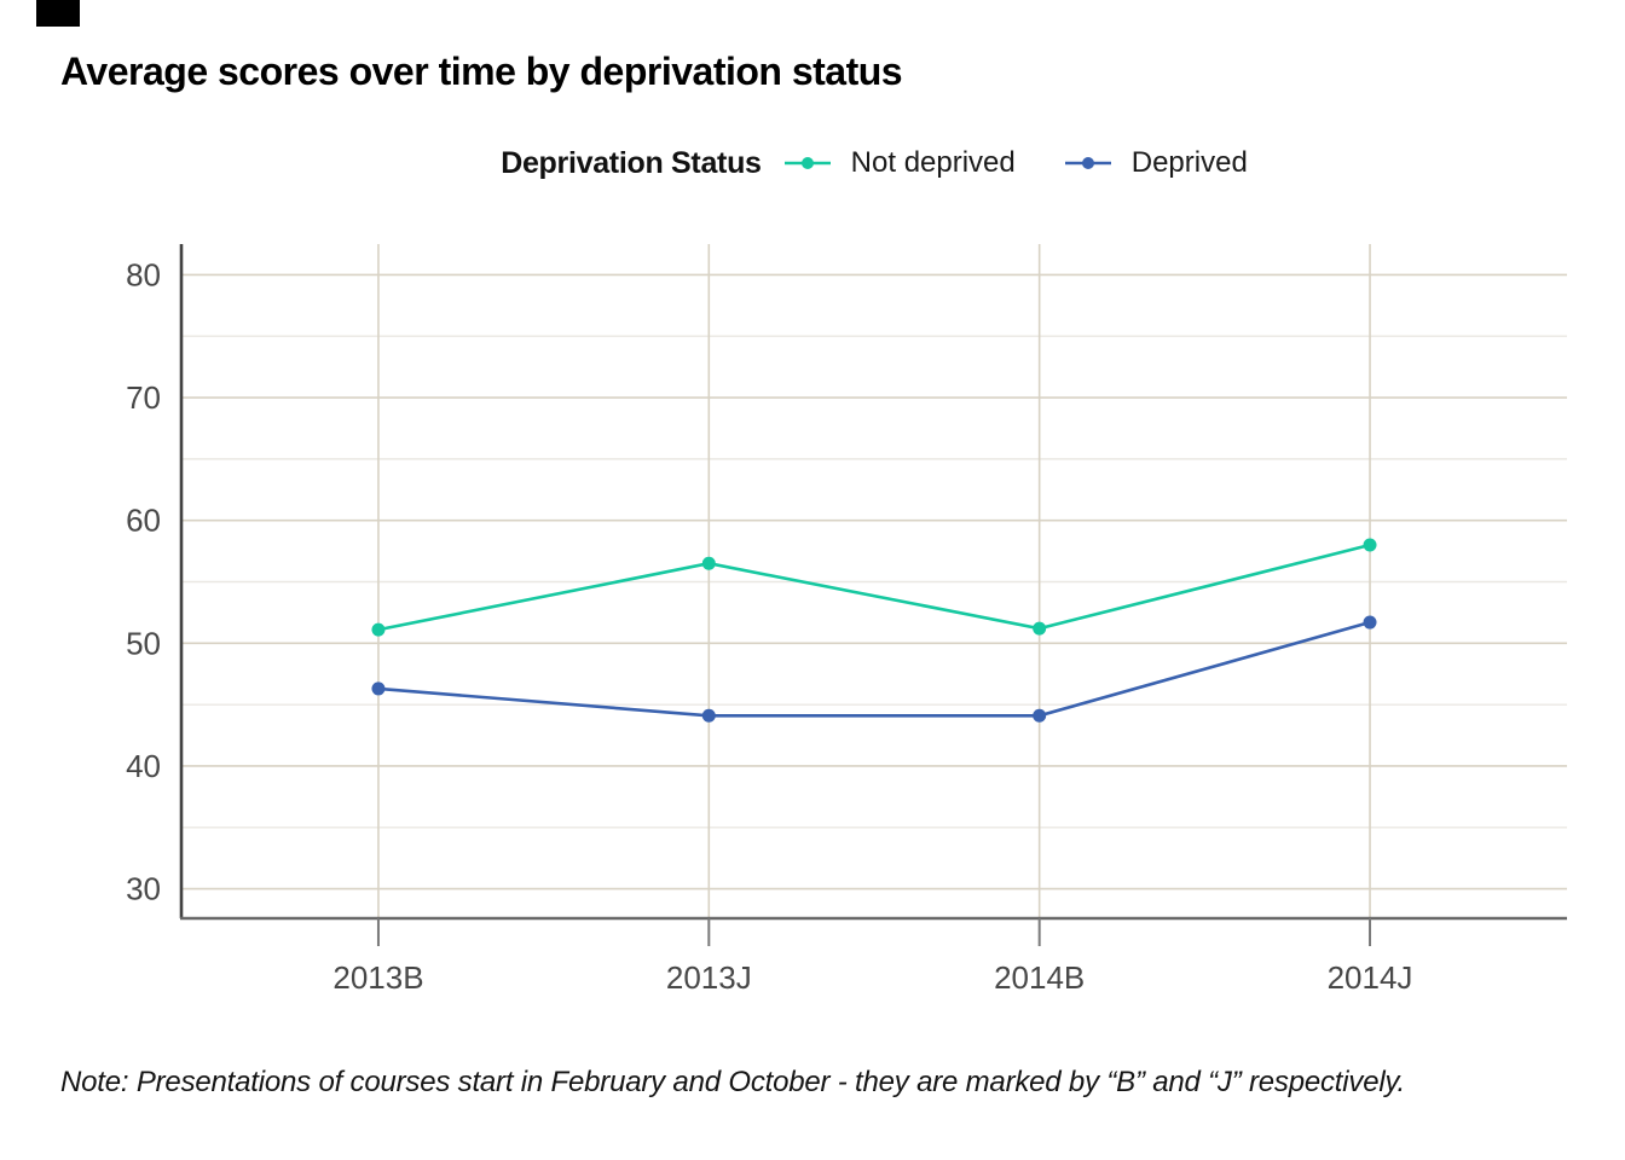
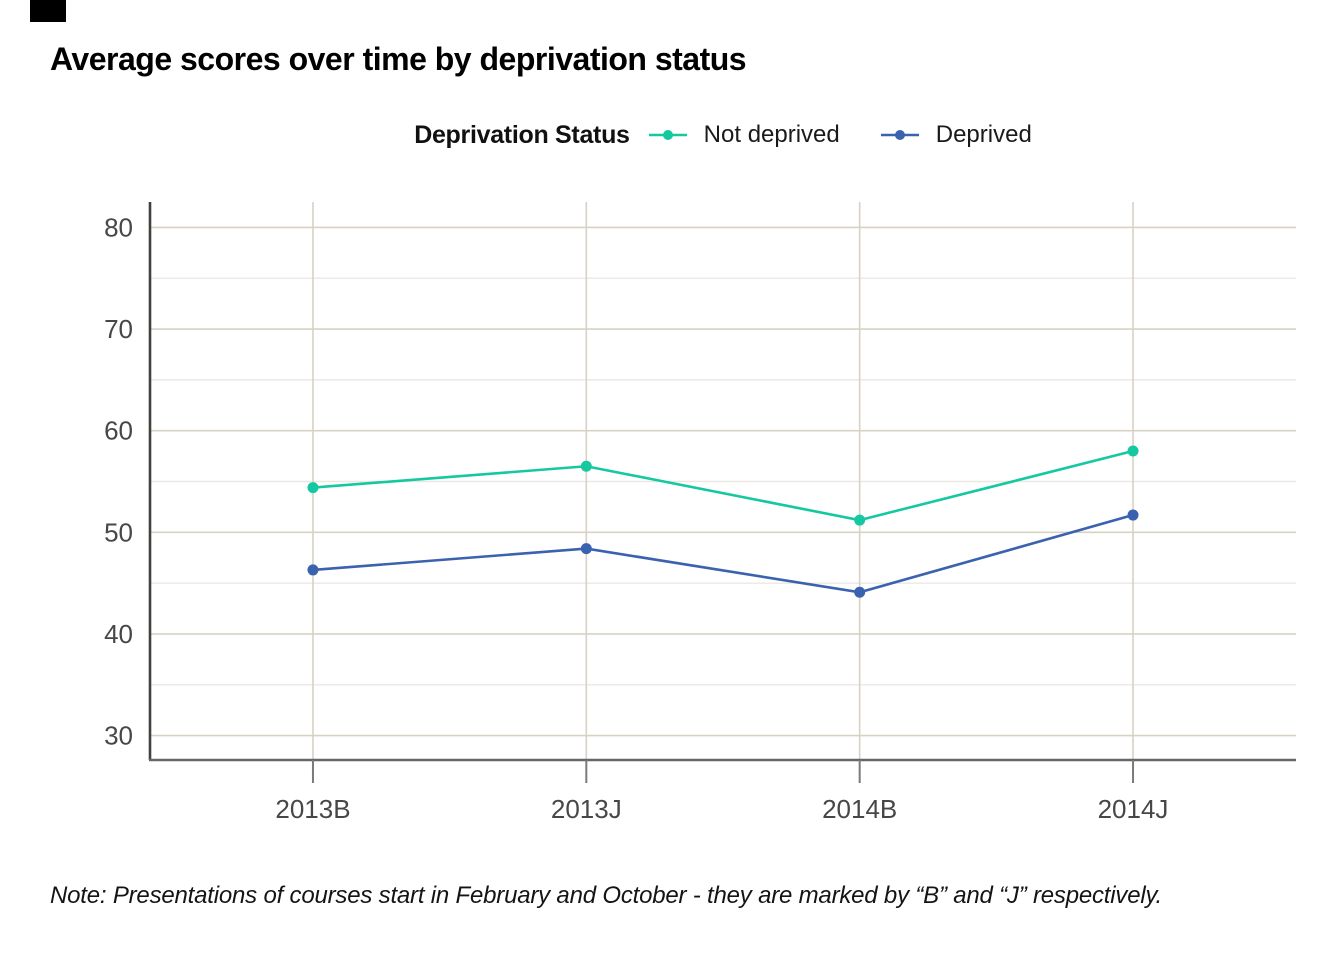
Not deprived/2013B: 51.1 -> 54.4
Deprived/2013J: 44.1 -> 48.4
